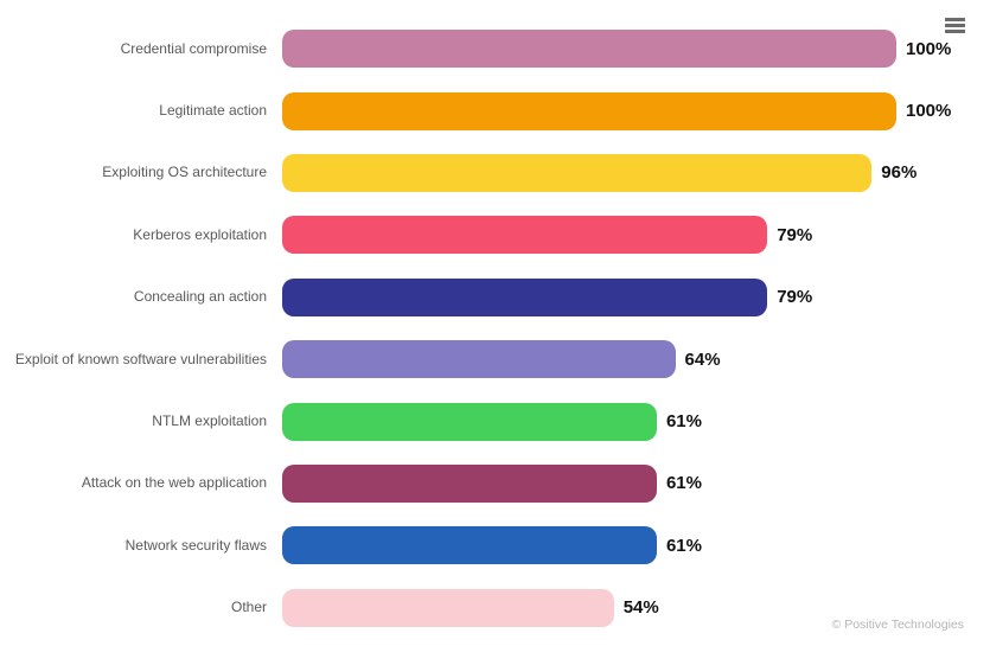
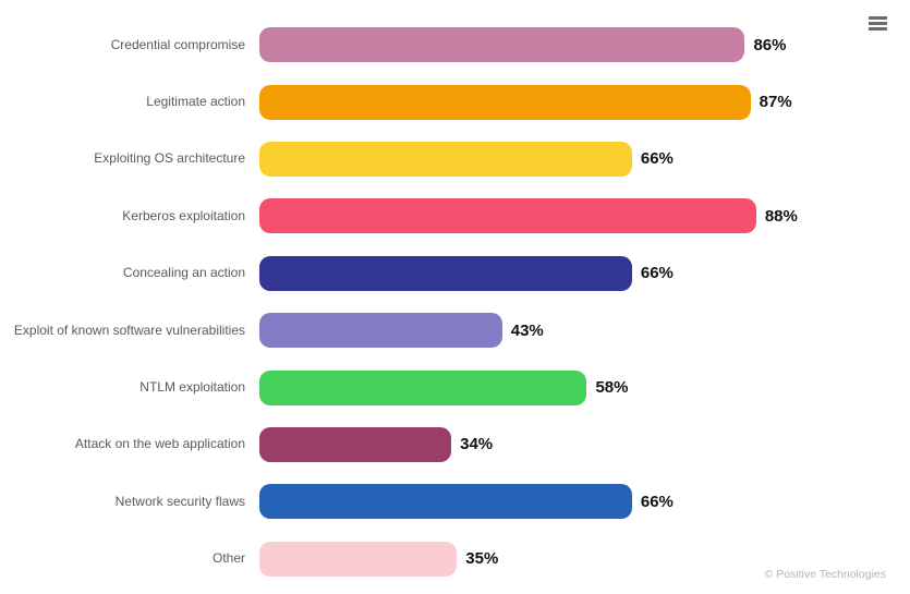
Credential compromise: 100% -> 86%
Legitimate action: 100% -> 87%
Exploiting OS architecture: 96% -> 66%
Kerberos exploitation: 79% -> 88%
Concealing an action: 79% -> 66%
Exploit of known software vulnerabilities: 64% -> 43%
NTLM exploitation: 61% -> 58%
Attack on the web application: 61% -> 34%
Network security flaws: 61% -> 66%
Other: 54% -> 35%
